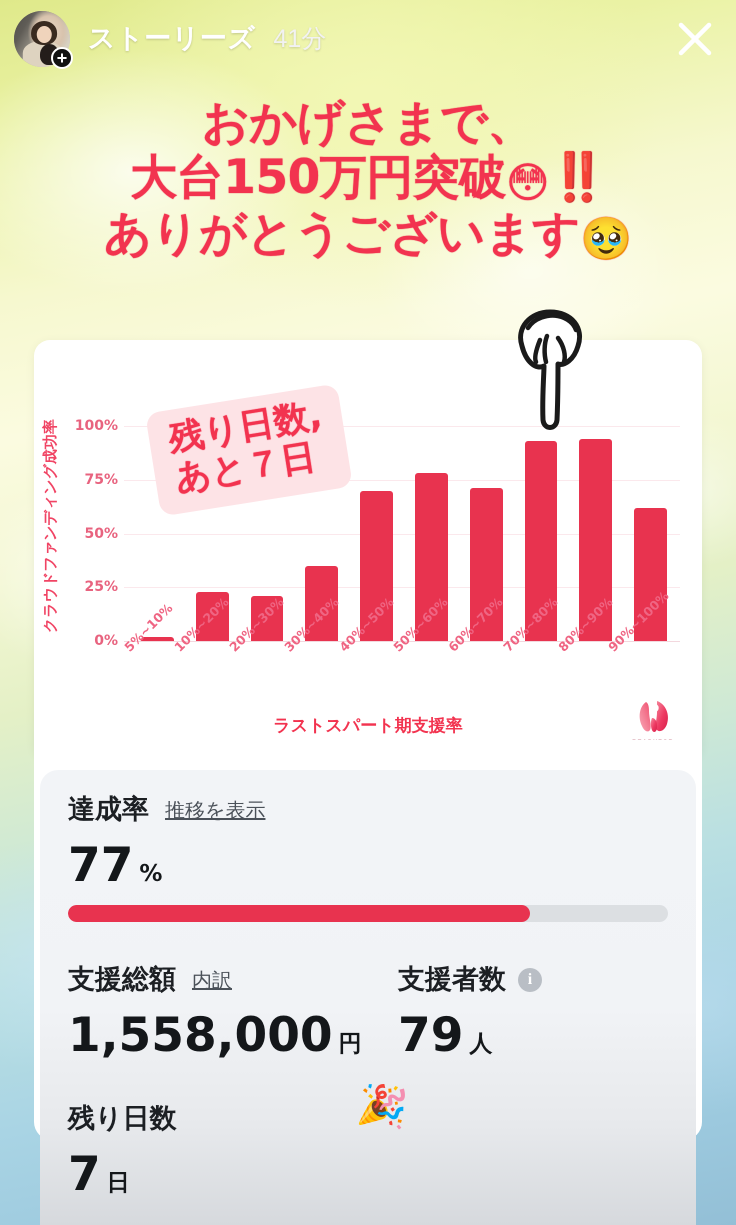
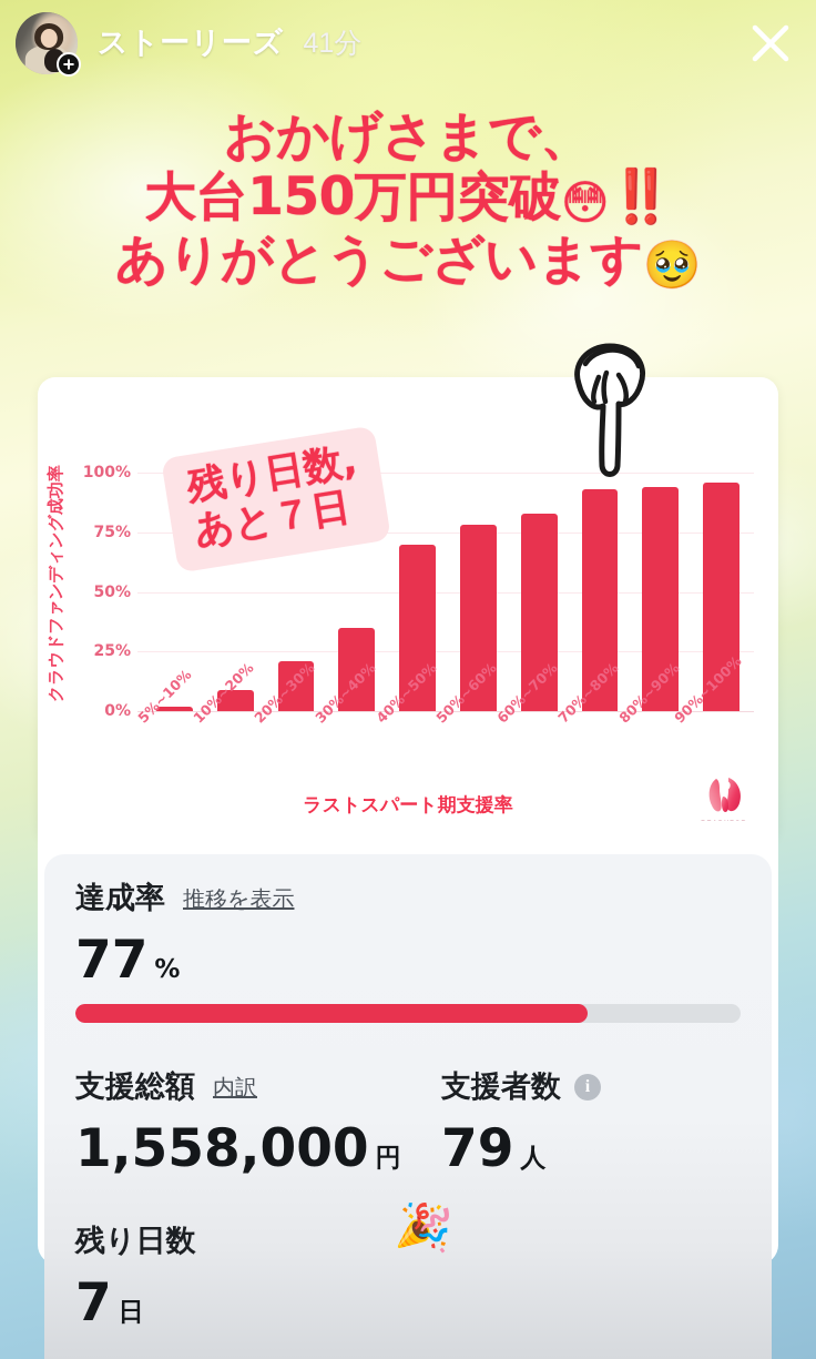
10%~20%: 23% -> 9%
60%~70%: 71% -> 83%
90%~100%: 62% -> 96%
